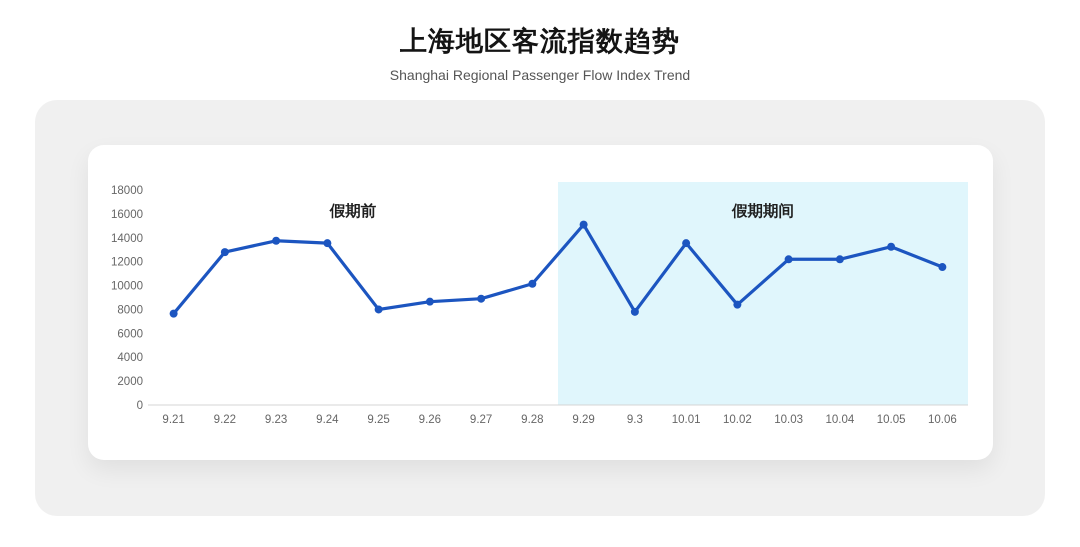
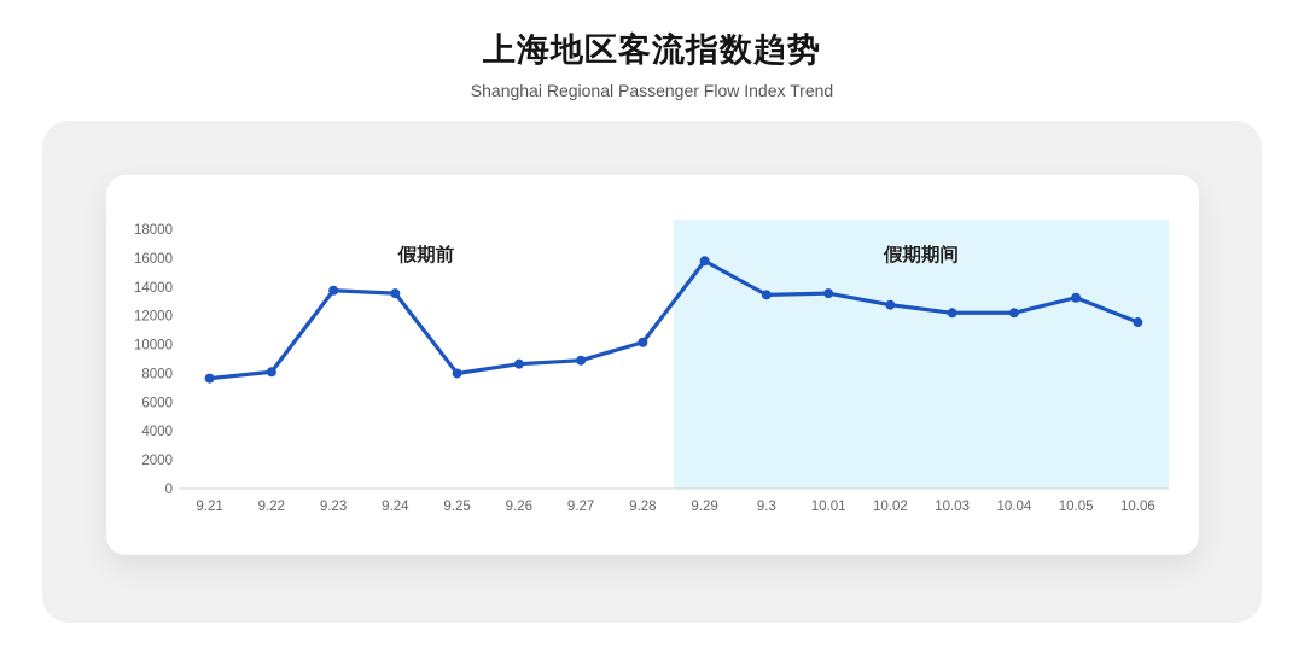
9.22: 12800 -> 8100
9.29: 15100 -> 15800
9.3: 7800 -> 13400
10.02: 8400 -> 12800
